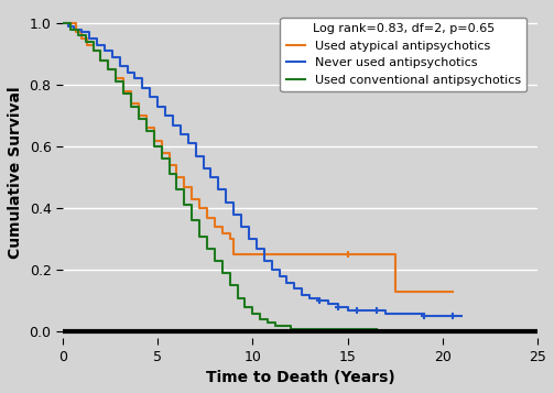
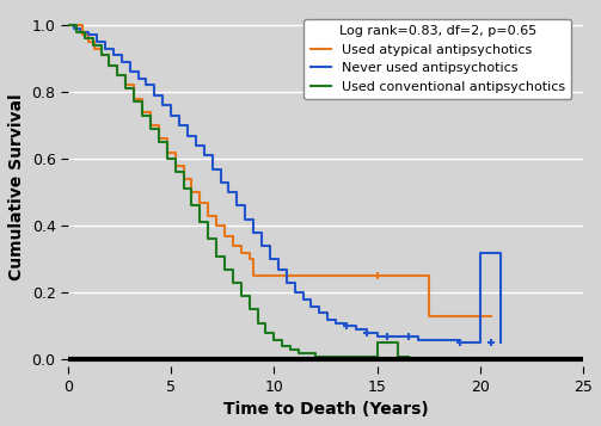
Used conventional antipsychotics/15: 0.01 -> 0.05
Never used antipsychotics/20: 0.05 -> 0.32
